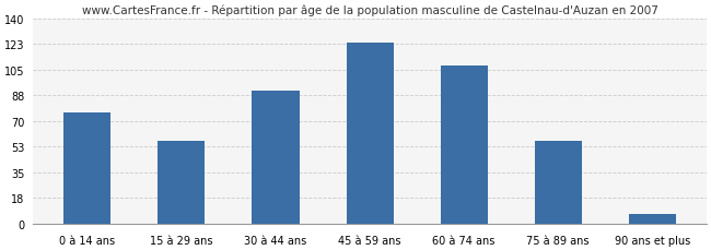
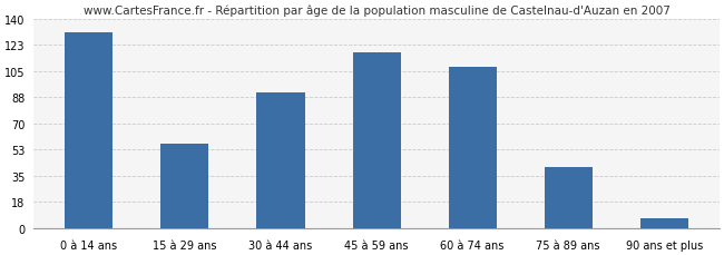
0 à 14 ans: 76 -> 131
45 à 59 ans: 124 -> 118
75 à 89 ans: 57 -> 41
